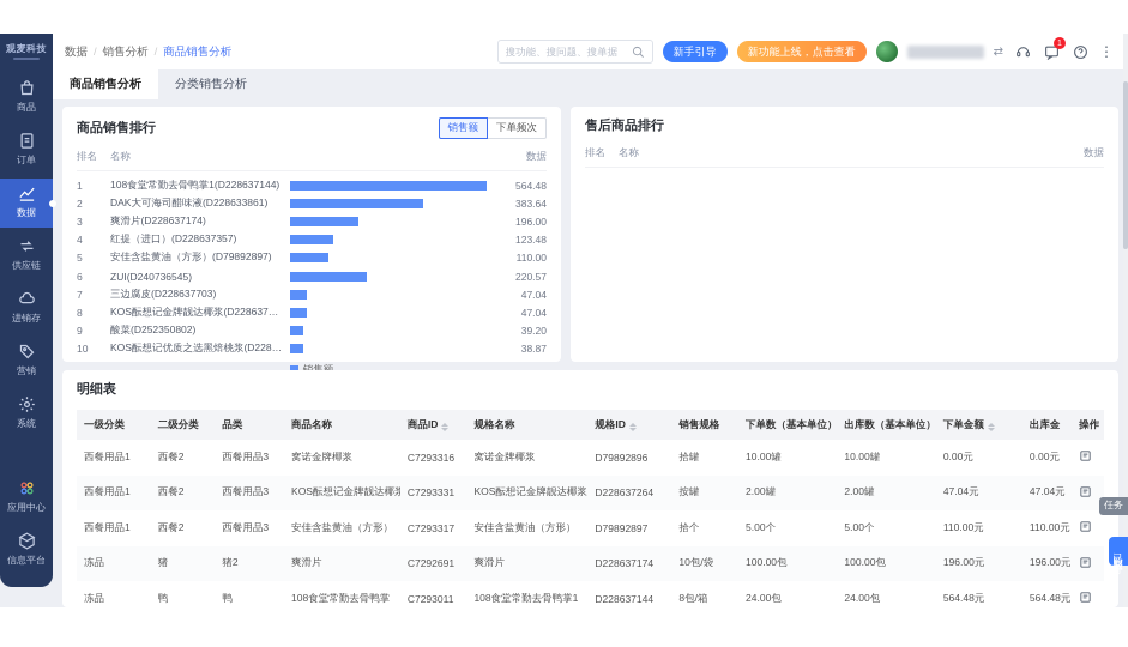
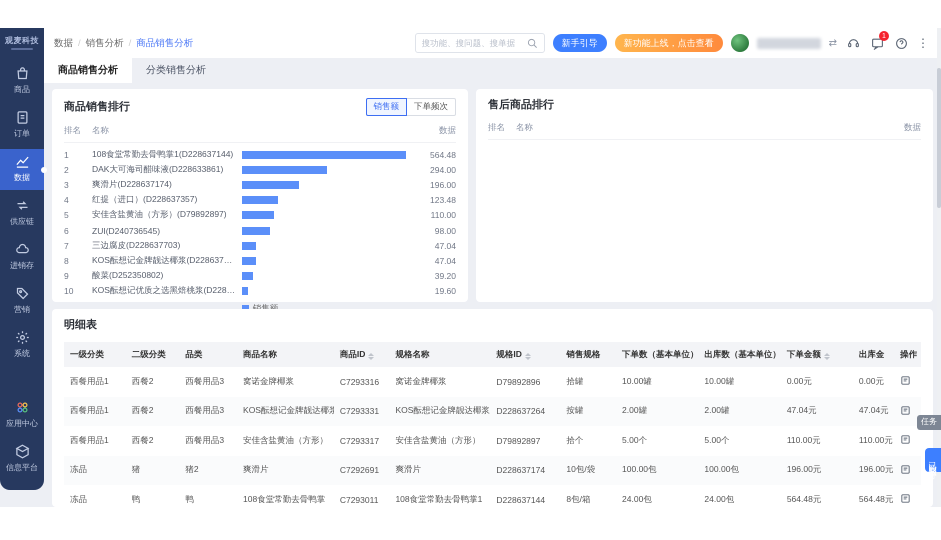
DAK大可海司醋味液(D228633861): 383.64 -> 294.00
ZUI(D240736545): 220.57 -> 98.00
KOS酝想记优质之选黑焙桃浆(D228634296): 38.87 -> 19.60
